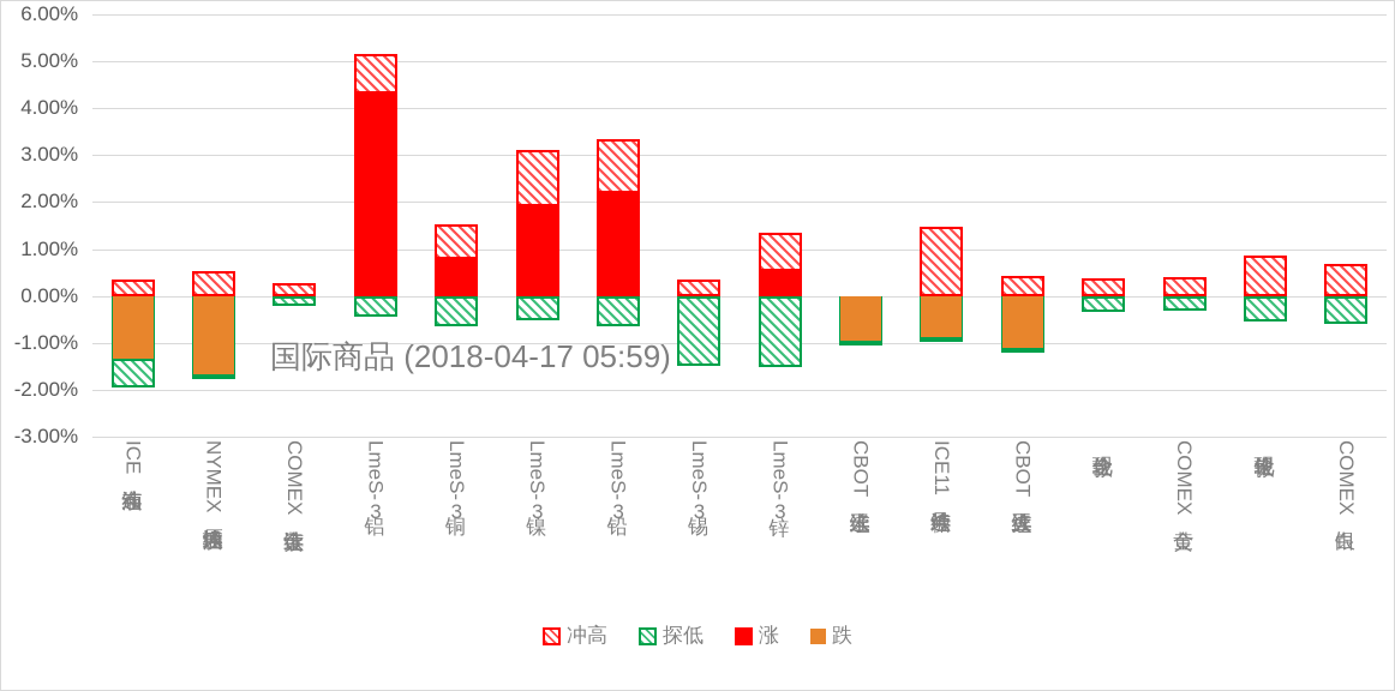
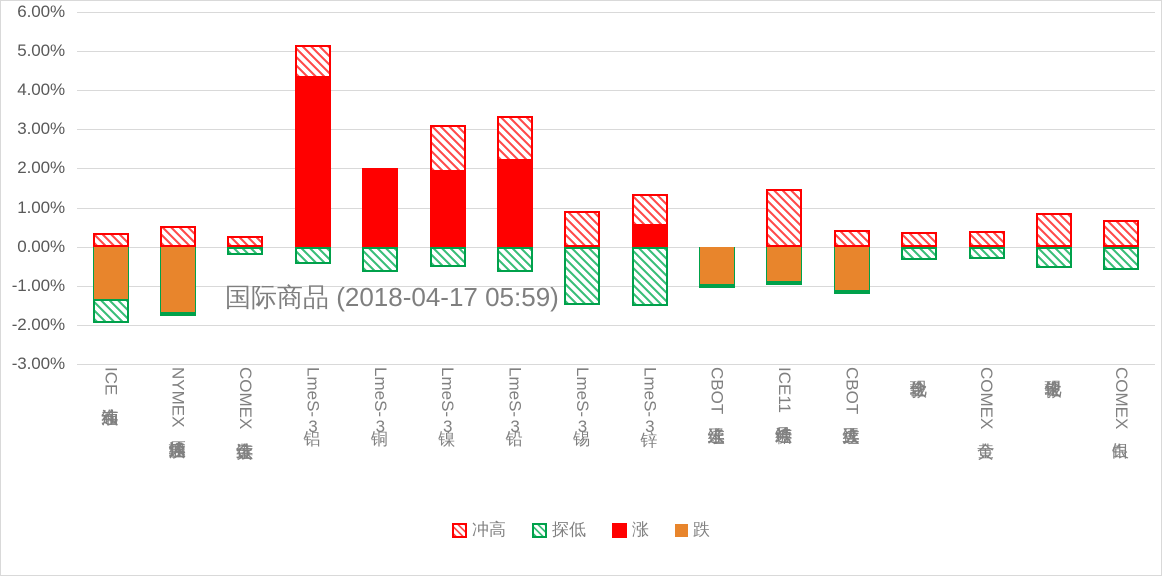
涨/LmeS-铜3: 0.8% -> 2.0%
冲高/LmeS-锡3: 0.3% -> 0.9%
